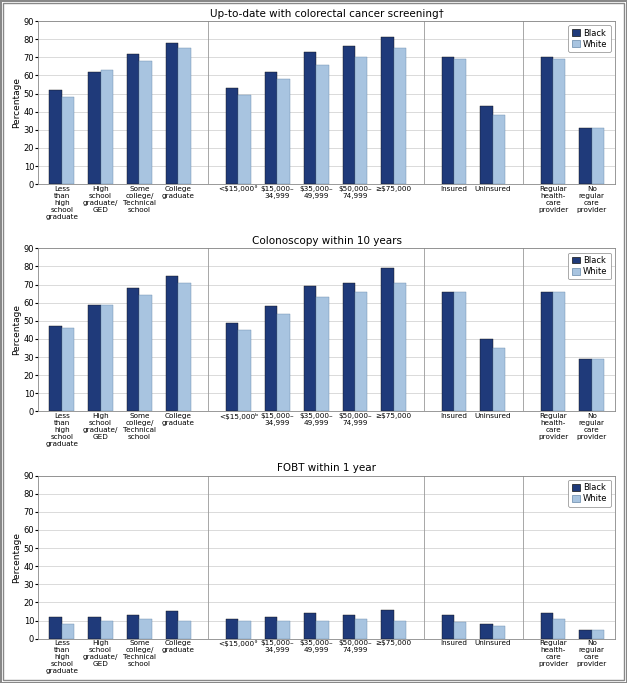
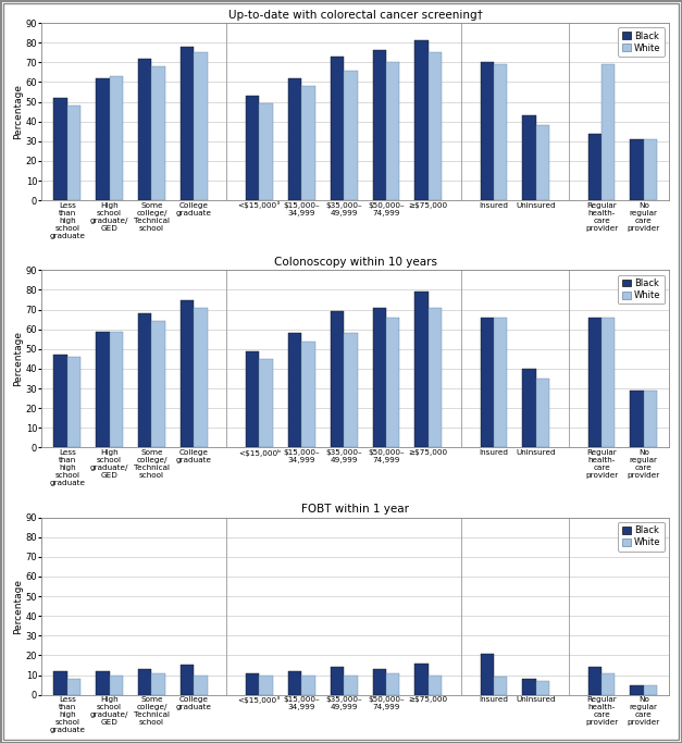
Up-to-date with colorectal cancer screening†/Black/Regular health- care provider: 70 -> 34
Colonoscopy within 10 years/White/$35,000– 49,999: 63 -> 58
FOBT within 1 year/Black/Insured: 13 -> 21
